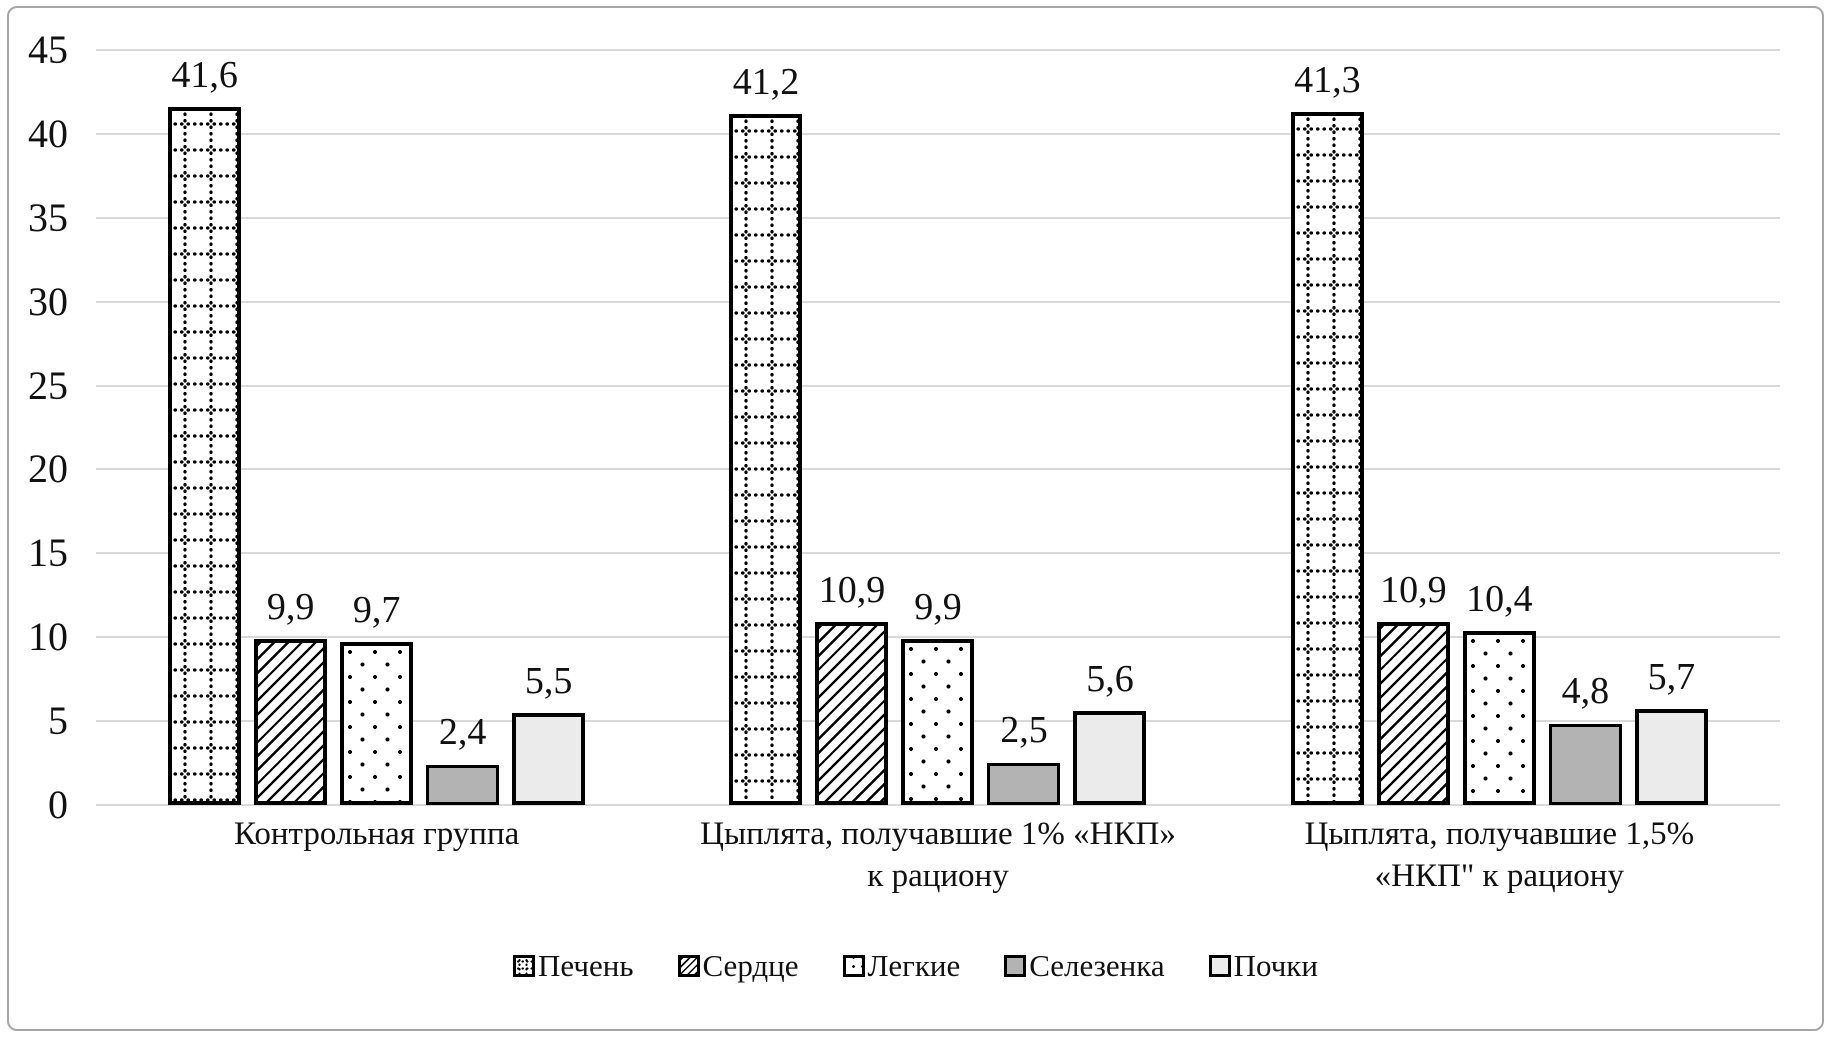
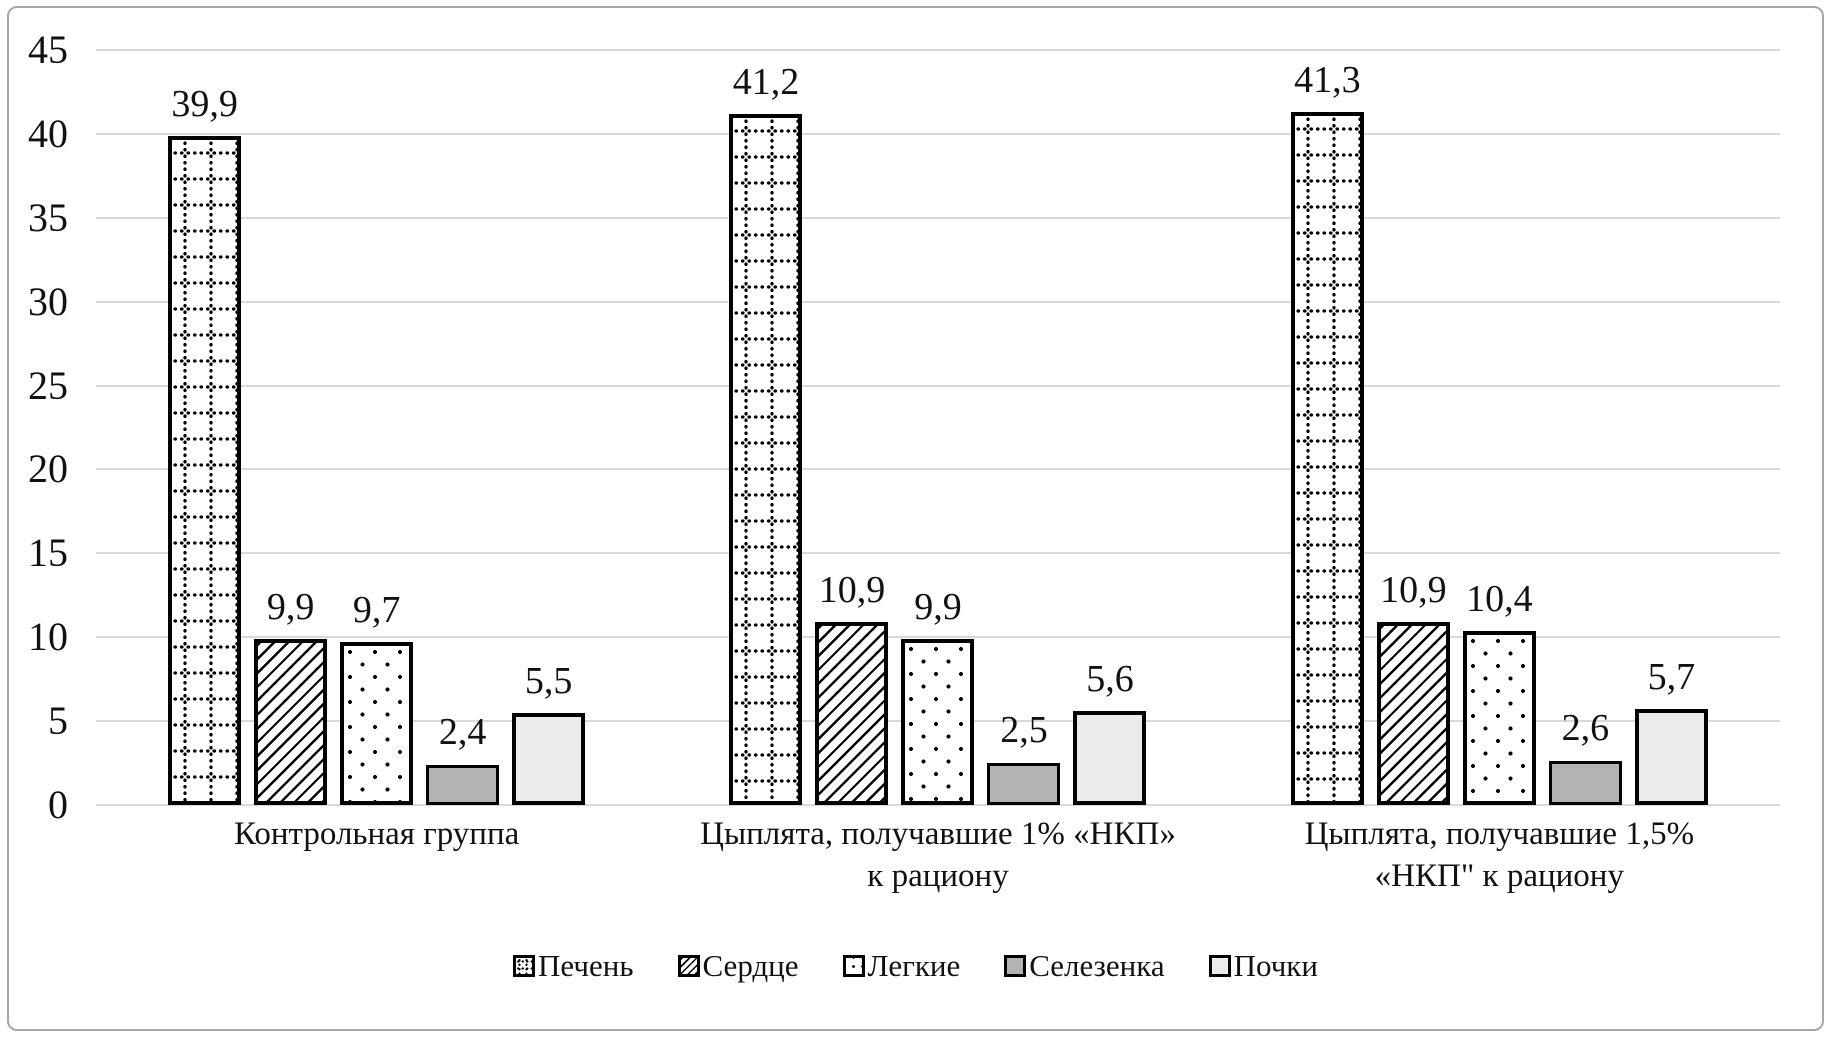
Печень/Контрольная группа: 41,6 -> 39,9
Селезенка/Цыплята, получавшие 1,5% «НКП" к рациону: 4,8 -> 2,6
